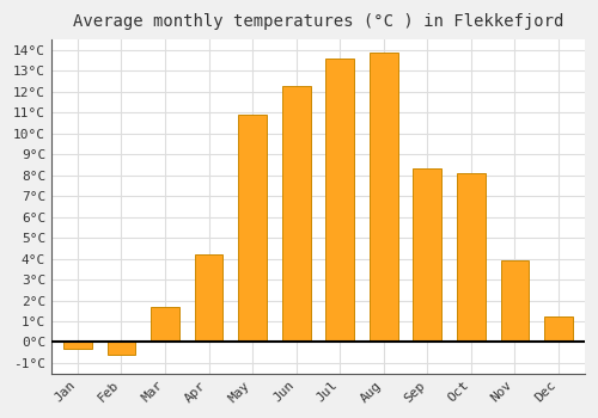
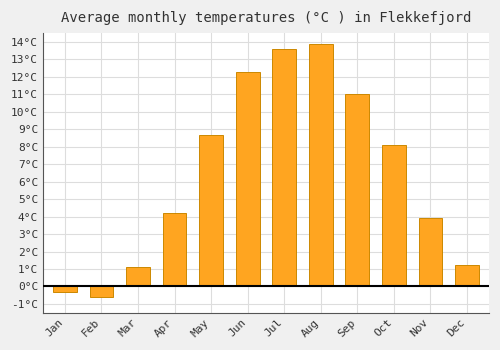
Mar: 1.7°C -> 1.1°C
May: 10.9°C -> 8.7°C
Sep: 8.3°C -> 11.0°C
